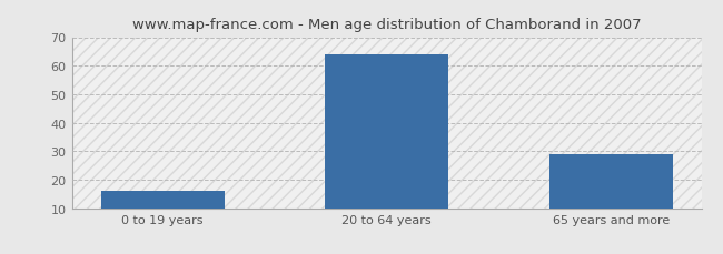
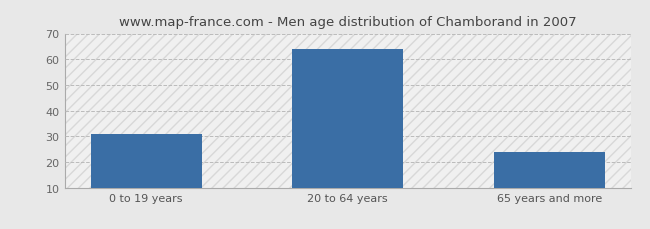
0 to 19 years: 16 -> 31
65 years and more: 29 -> 24
